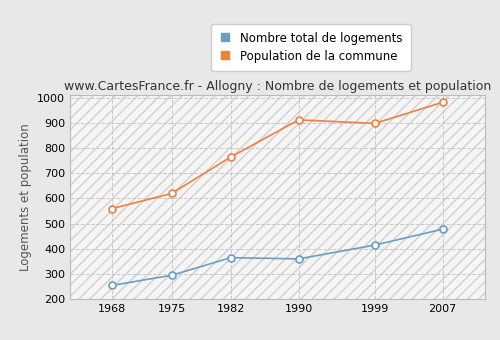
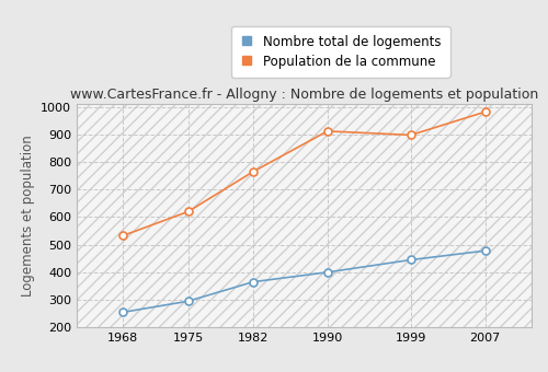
Population de la commune/1968: 560 -> 533
Nombre total de logements/1990: 360 -> 400
Nombre total de logements/1999: 415 -> 445
